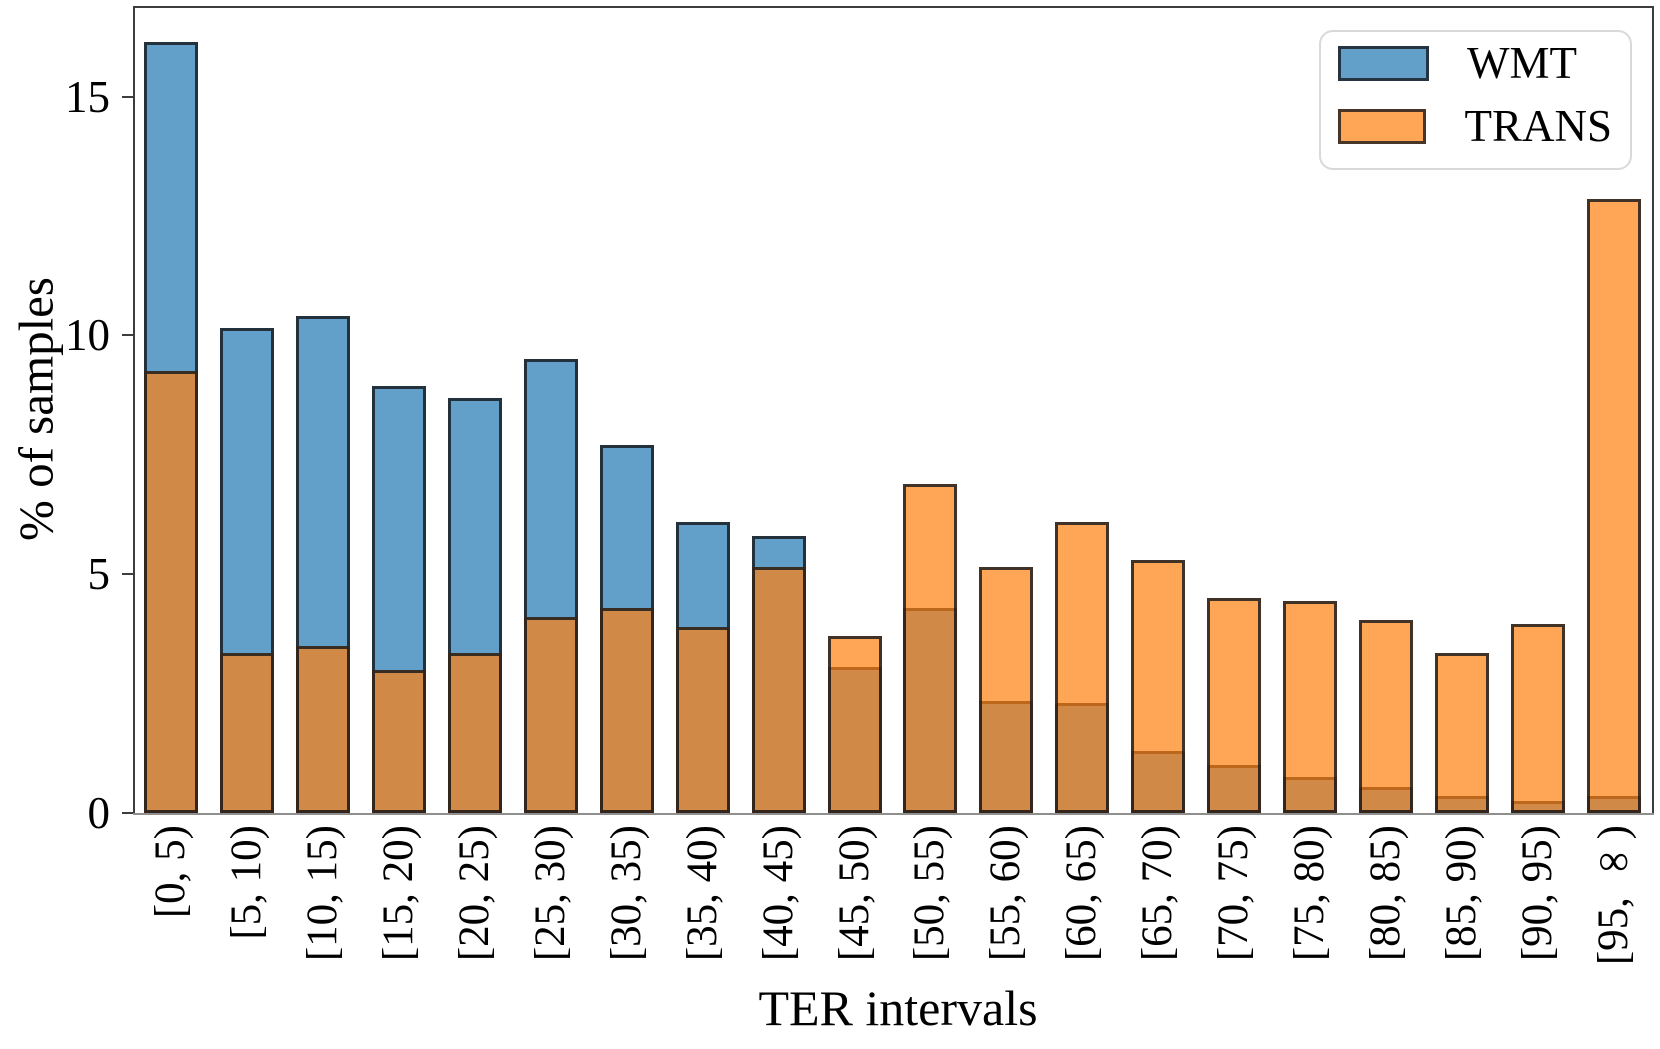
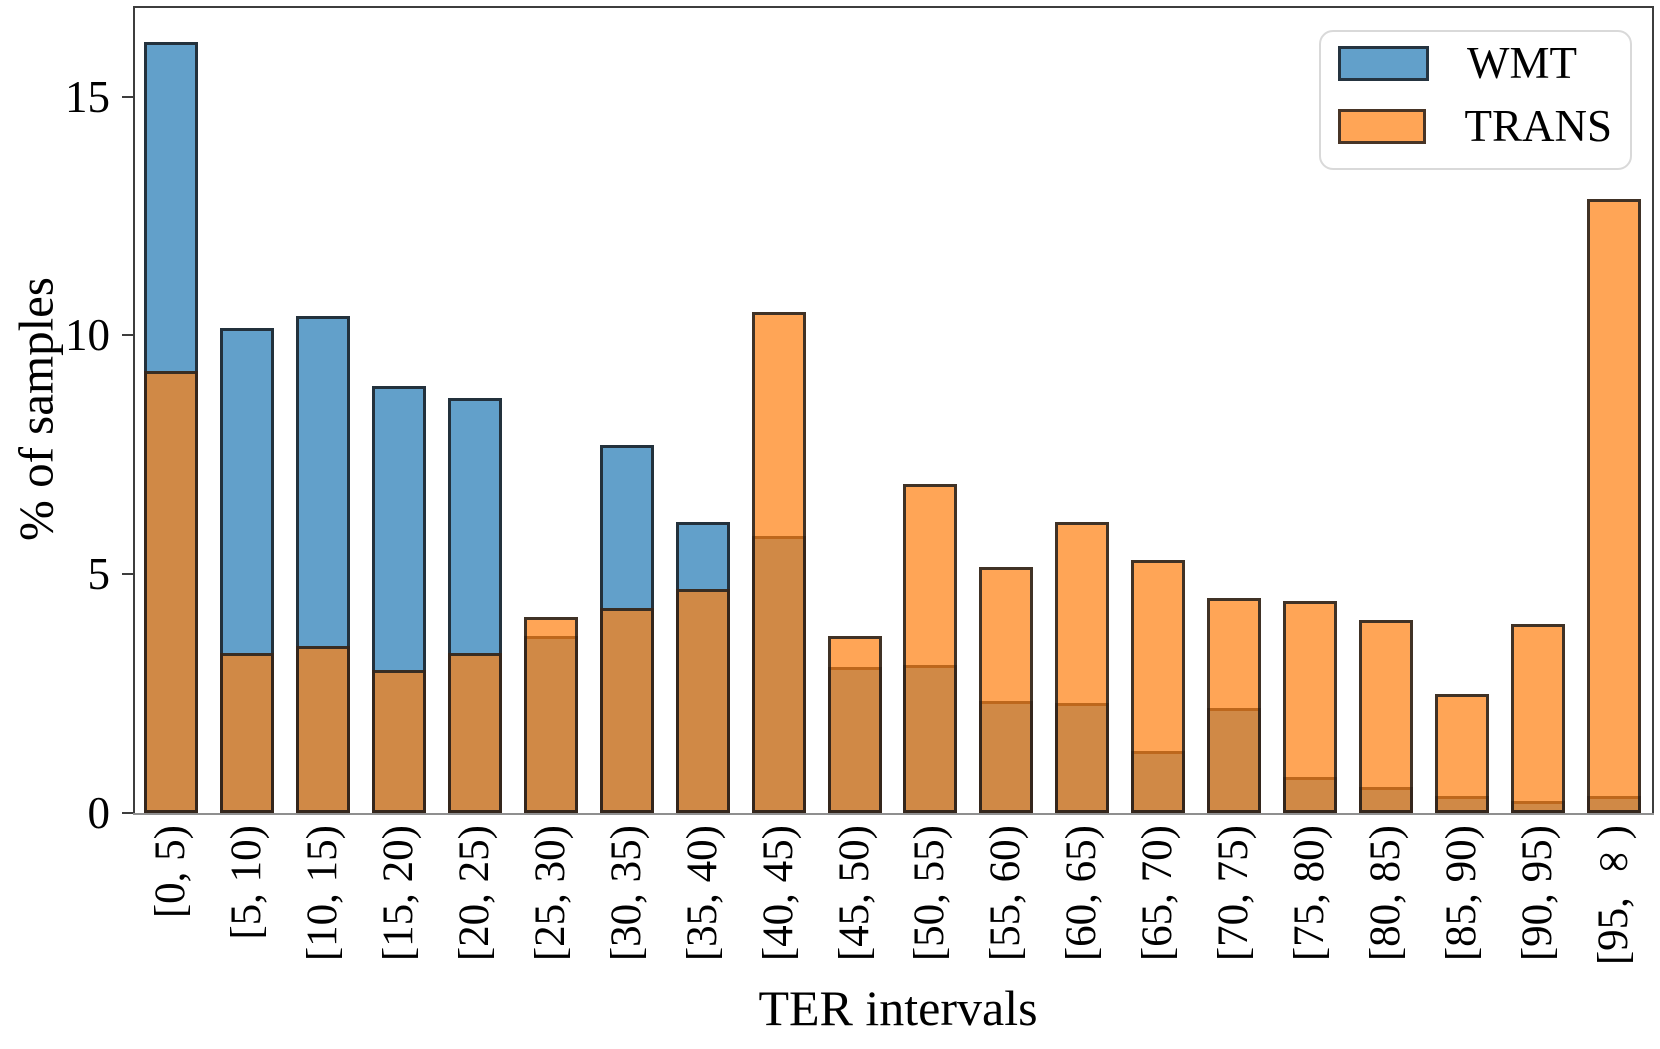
WMT/[25, 30): 9.5 -> 3.7
TRANS/[35, 40): 3.9 -> 4.7
TRANS/[40, 45): 5.2 -> 10.5
WMT/[50, 55): 4.3 -> 3.1
WMT/[70, 75): 1.0 -> 2.2
TRANS/[85, 90): 3.4 -> 2.5
